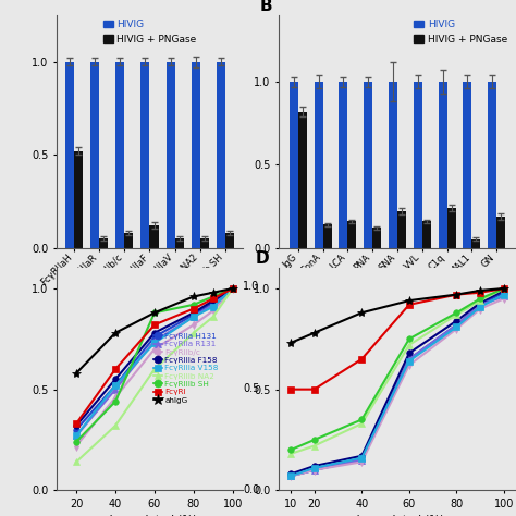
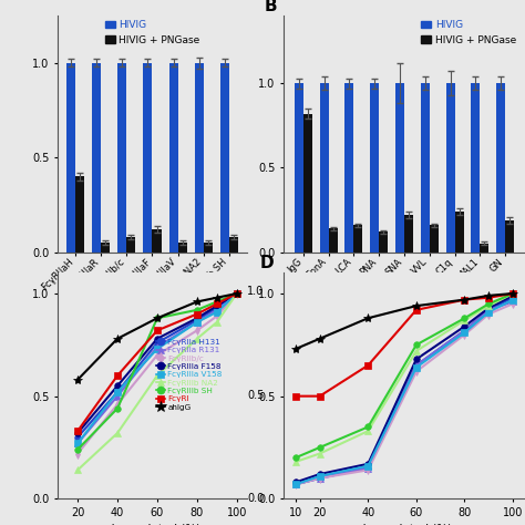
HIVIG + PNGase/FcγRIIaH: 0.52 -> 0.40
